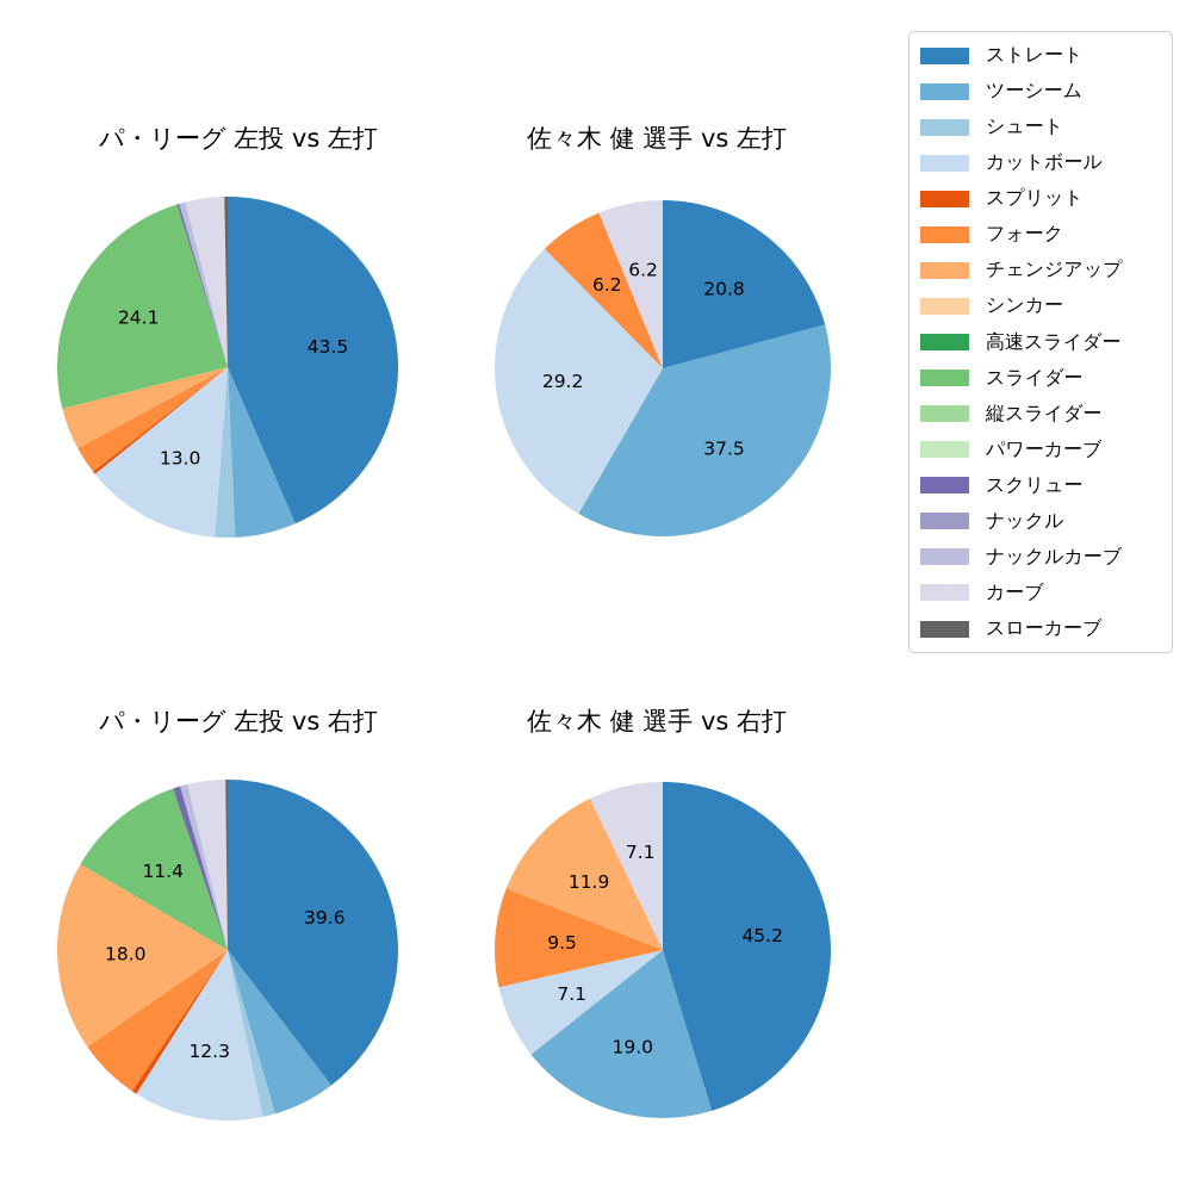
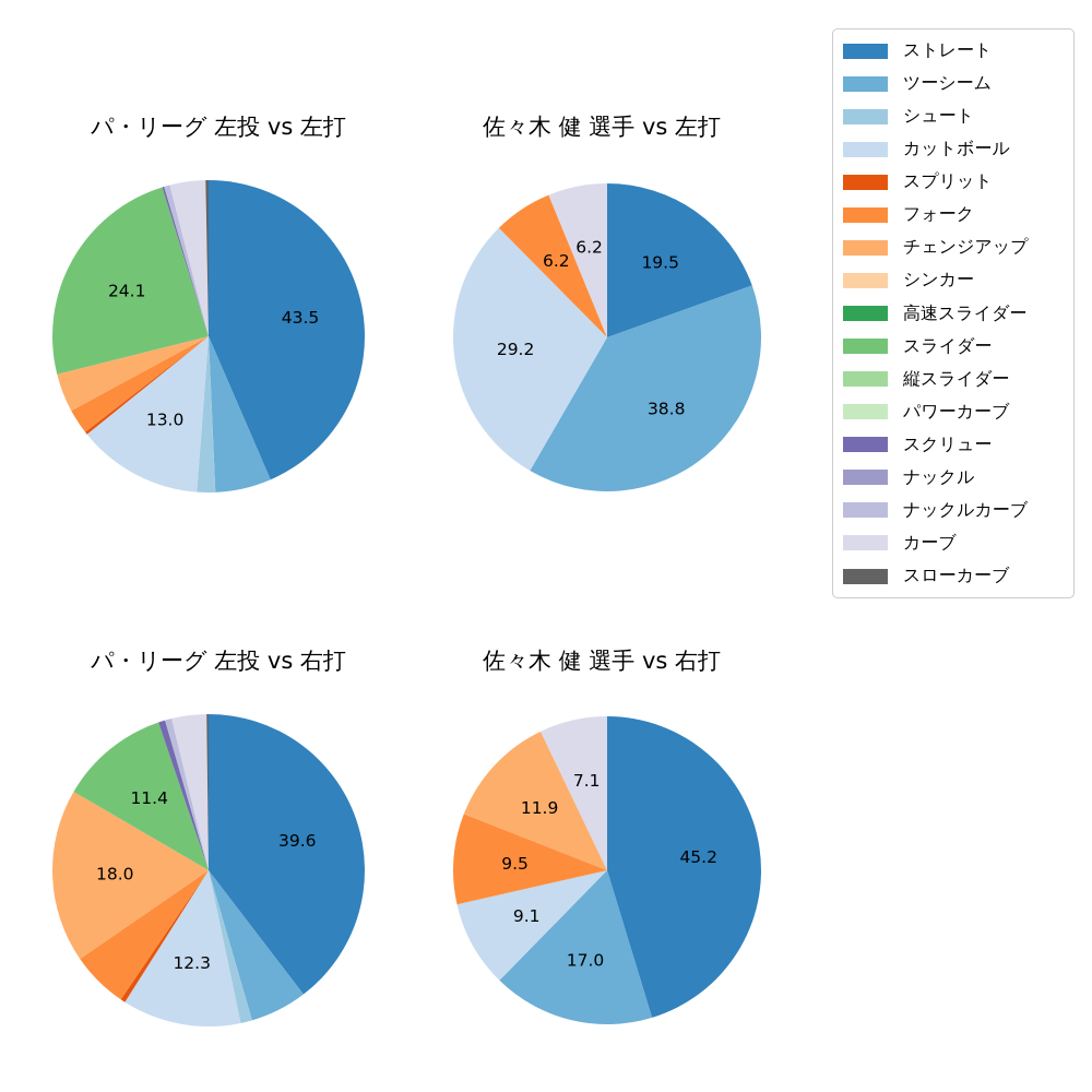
佐々木 健 選手 vs 左打/ストレート: 20.8 -> 19.5
佐々木 健 選手 vs 左打/ツーシーム: 37.5 -> 38.8
佐々木 健 選手 vs 右打/ツーシーム: 19.0 -> 17.0
佐々木 健 選手 vs 右打/カットボール: 7.1 -> 9.1
